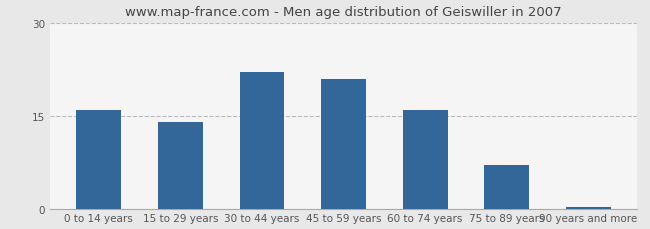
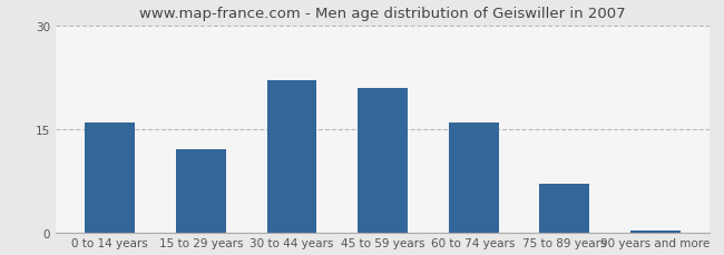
15 to 29 years: 14.0 -> 12.0
